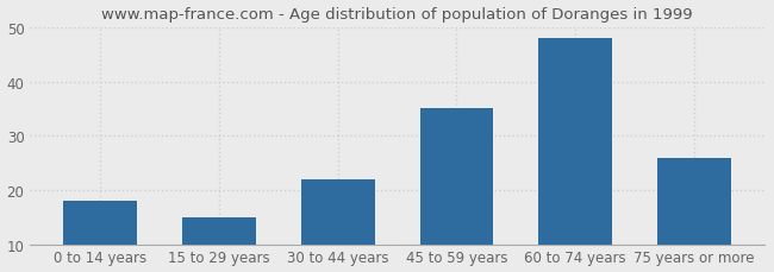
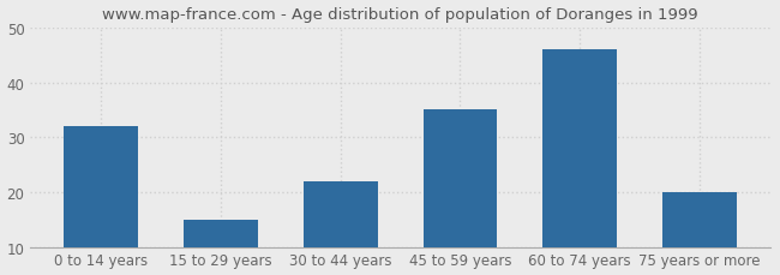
0 to 14 years: 18 -> 32
60 to 74 years: 48 -> 46
75 years or more: 26 -> 20
